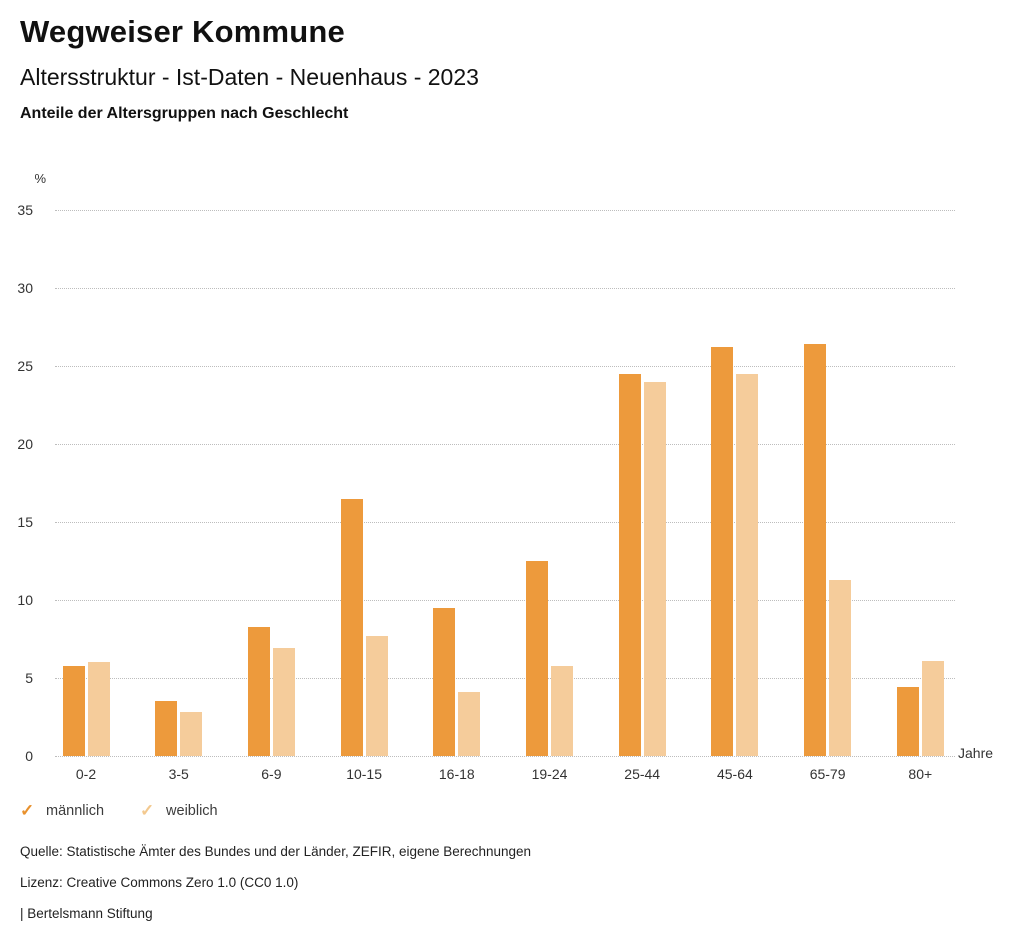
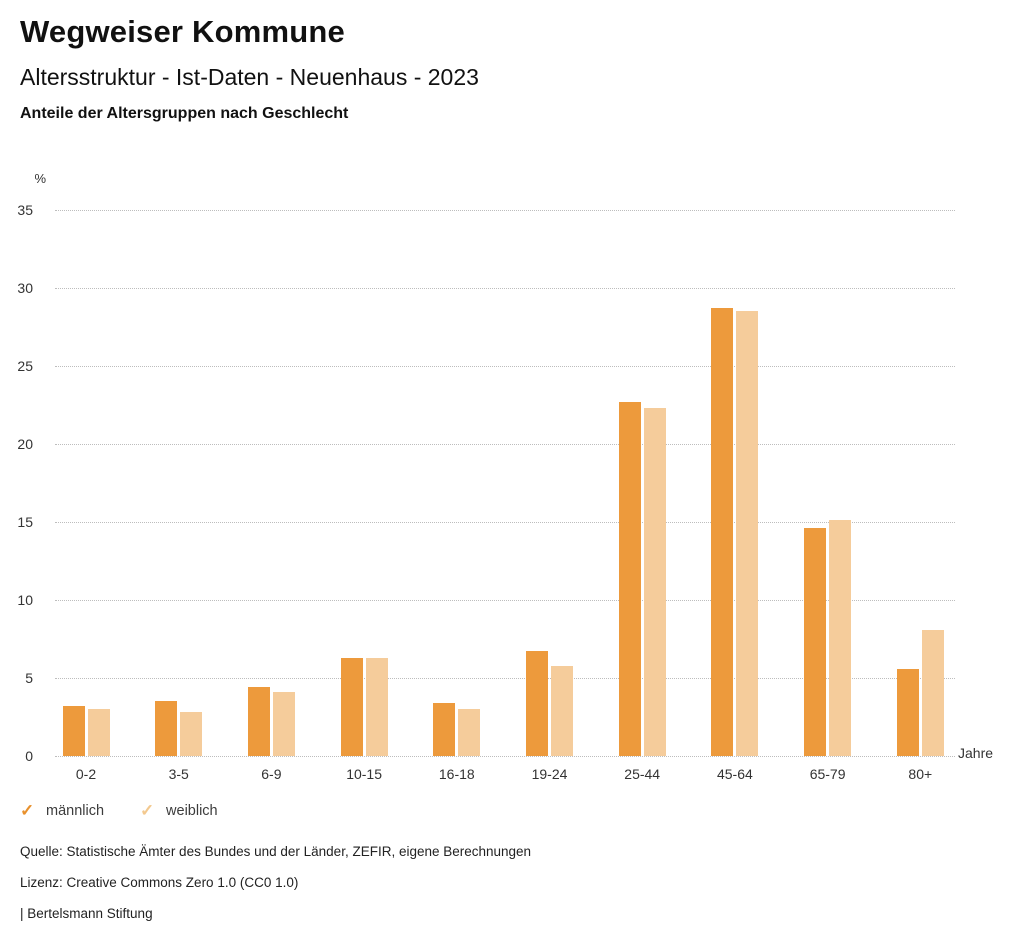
männlich/0-2: 5.8 -> 3.2
weiblich/0-2: 6.0 -> 3.0
männlich/6-9: 8.3 -> 4.4
weiblich/6-9: 6.9 -> 4.1
männlich/10-15: 16.5 -> 6.3
weiblich/10-15: 7.7 -> 6.3
männlich/16-18: 9.5 -> 3.4
weiblich/16-18: 4.1 -> 3.0
männlich/19-24: 12.5 -> 6.7
männlich/25-44: 24.5 -> 22.7
weiblich/25-44: 24.0 -> 22.3
männlich/45-64: 26.2 -> 28.7
weiblich/45-64: 24.5 -> 28.5
männlich/65-79: 26.4 -> 14.6
weiblich/65-79: 11.3 -> 15.1
männlich/80+: 4.4 -> 5.6
weiblich/80+: 6.1 -> 8.1
